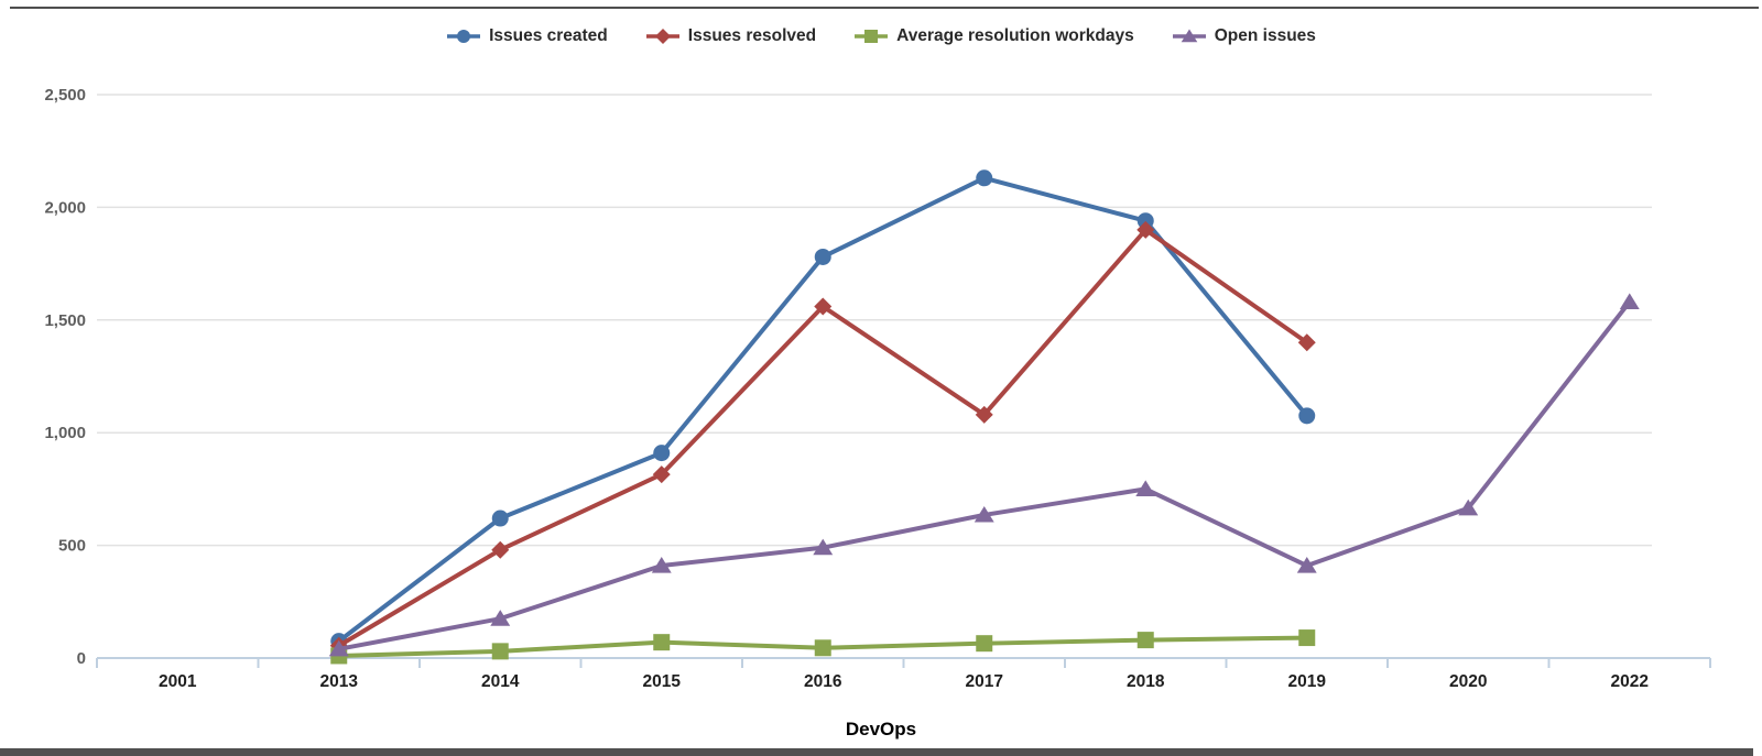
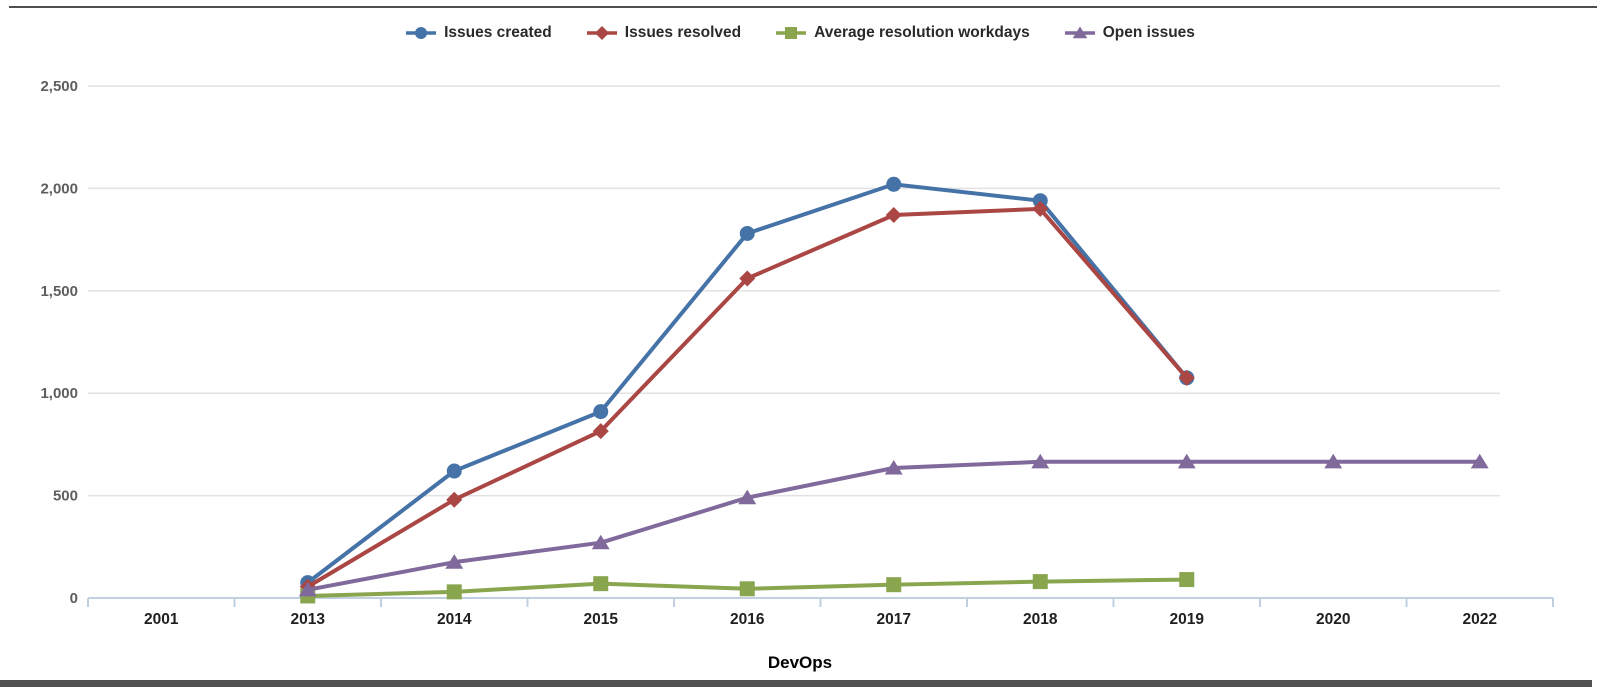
Open issues/2015: 410 -> 270
Issues created/2017: 2130 -> 2020
Issues resolved/2017: 1080 -> 1870
Open issues/2018: 750 -> 660
Issues resolved/2019: 1400 -> 1080
Open issues/2019: 410 -> 660
Open issues/2022: 1580 -> 660
